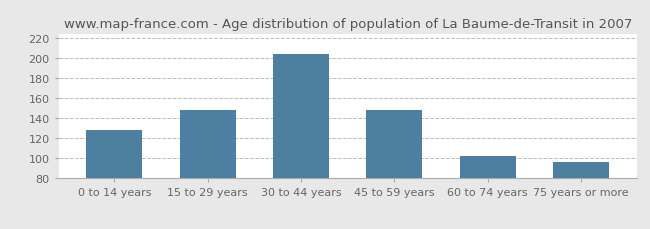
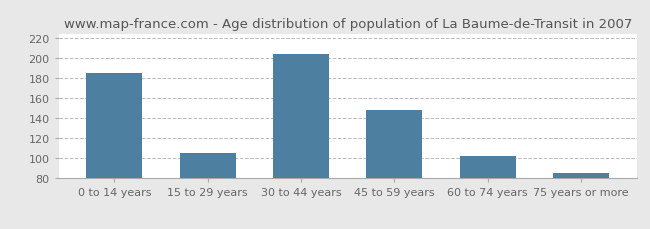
0 to 14 years: 128 -> 185
15 to 29 years: 148 -> 105
75 years or more: 96 -> 85
